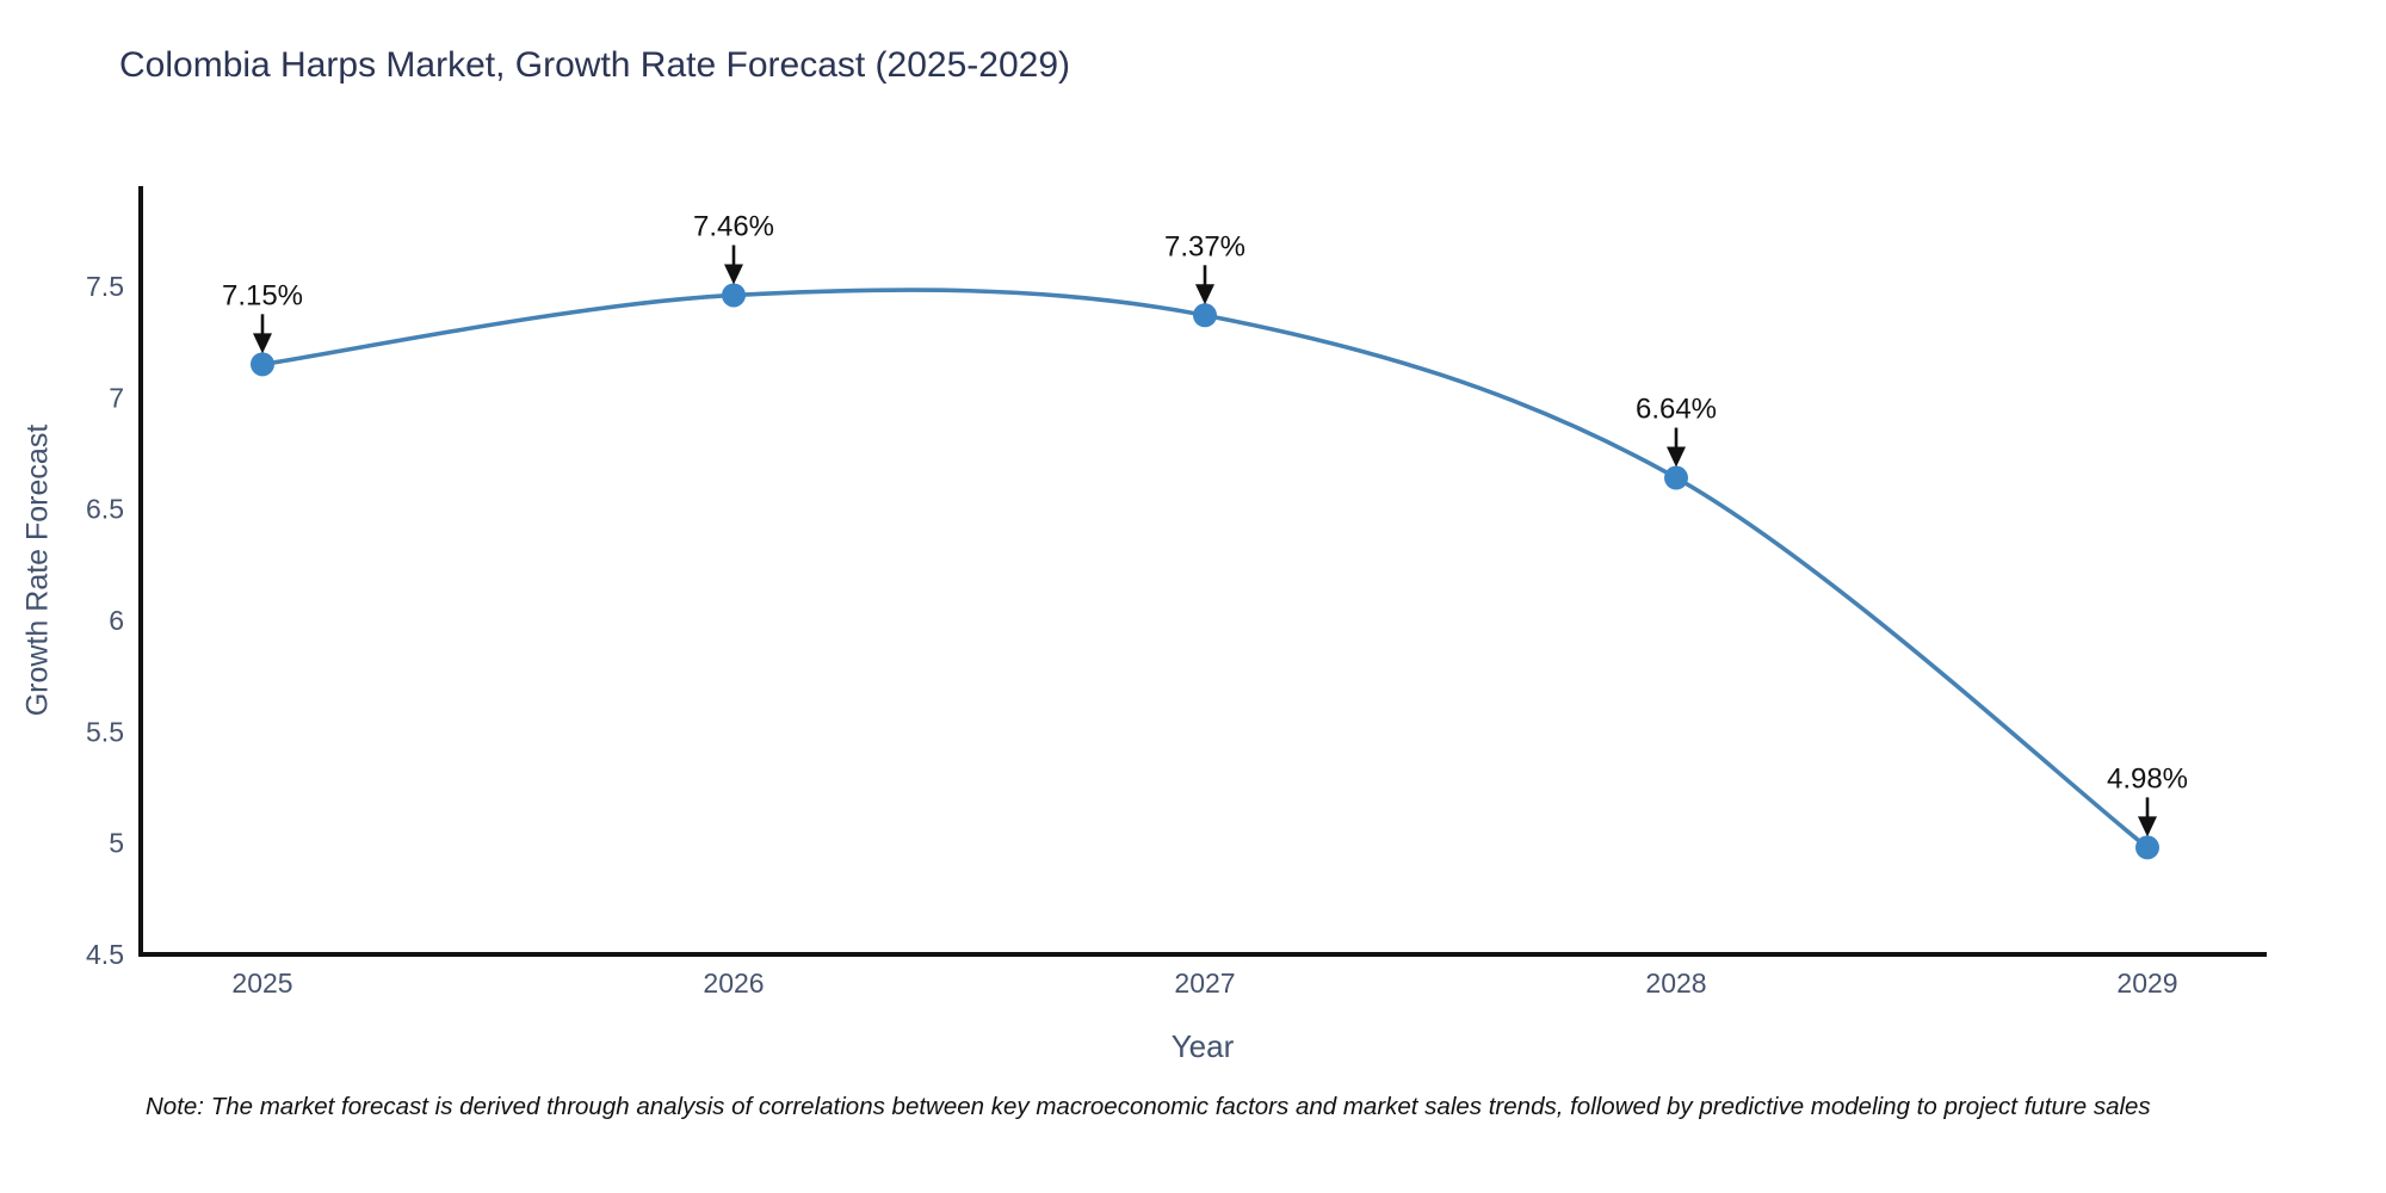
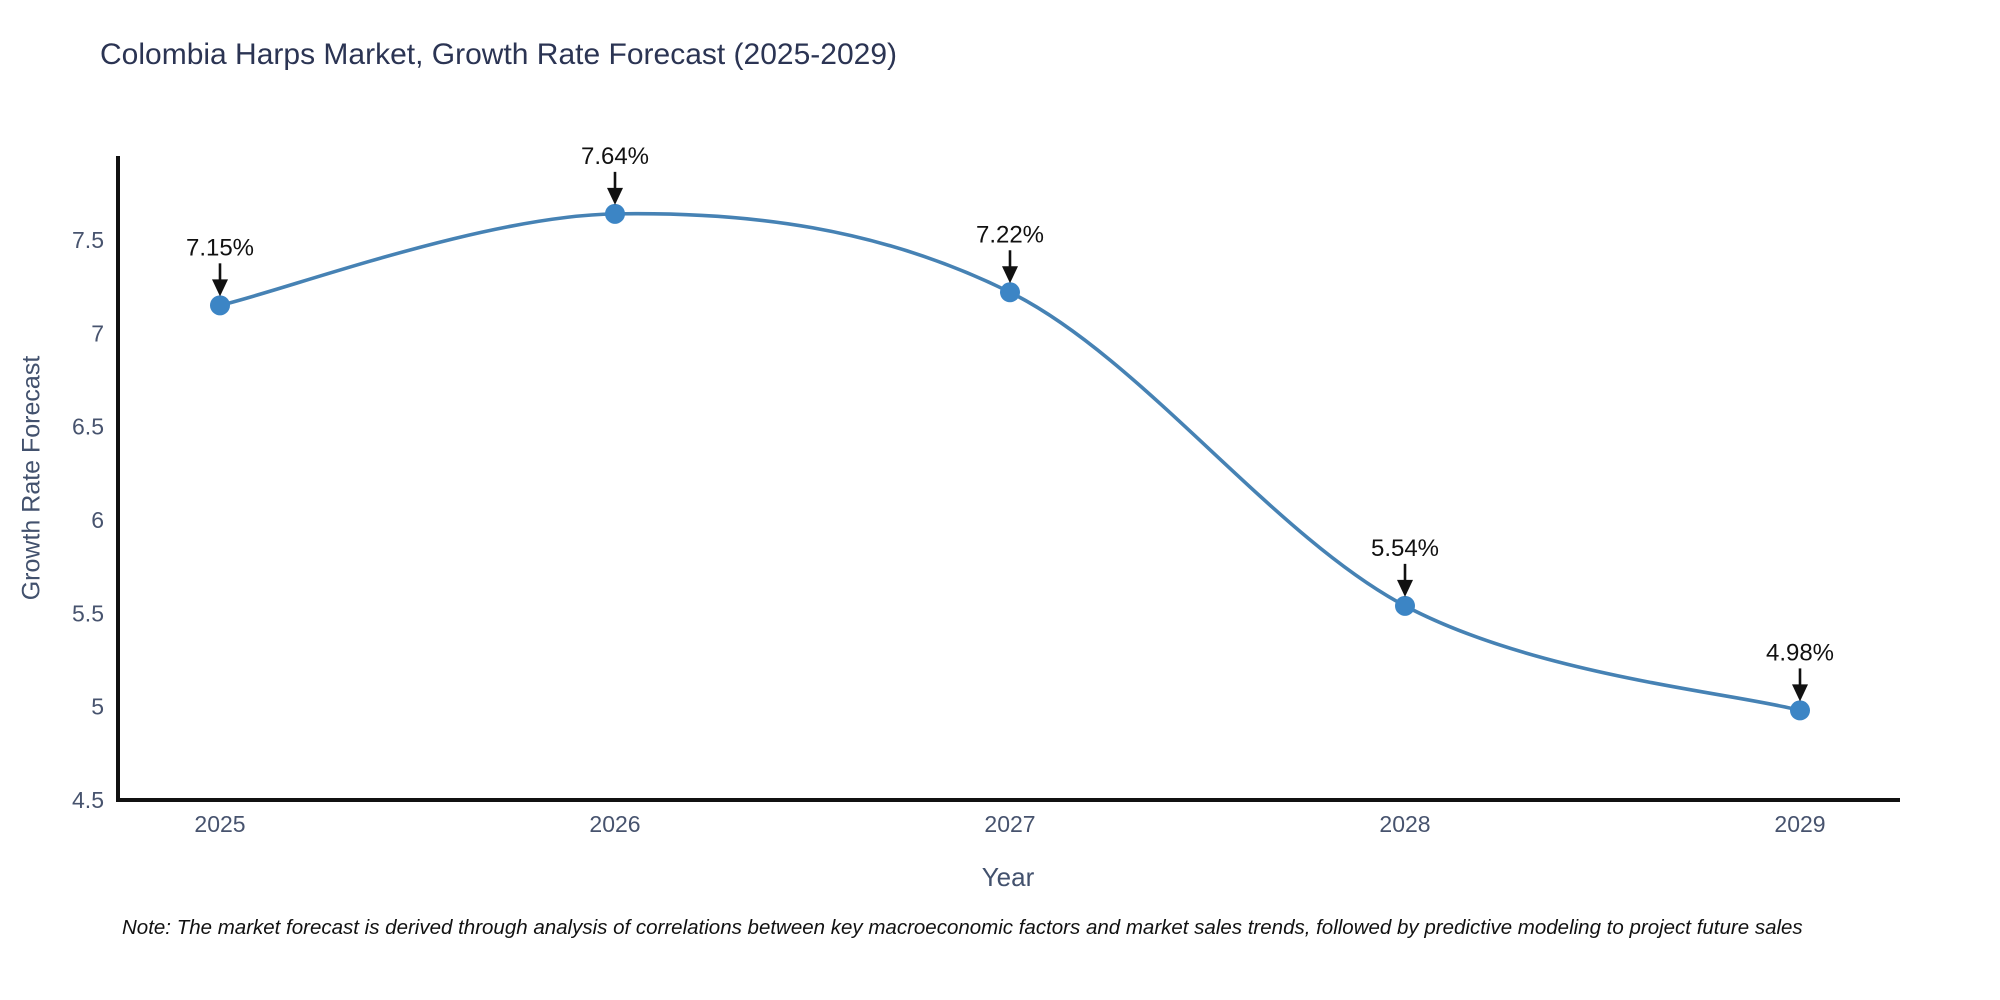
2026: 7.46% -> 7.64%
2027: 7.37% -> 7.22%
2028: 6.64% -> 5.54%
